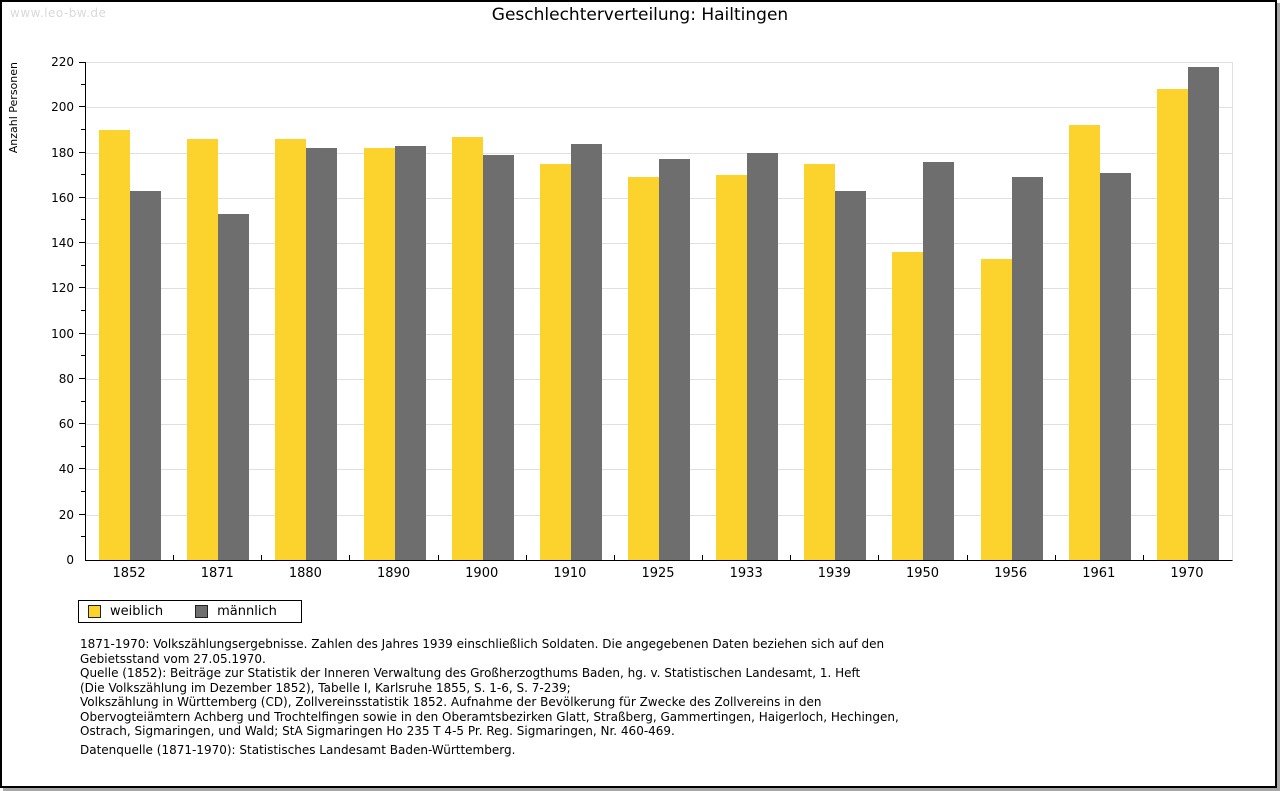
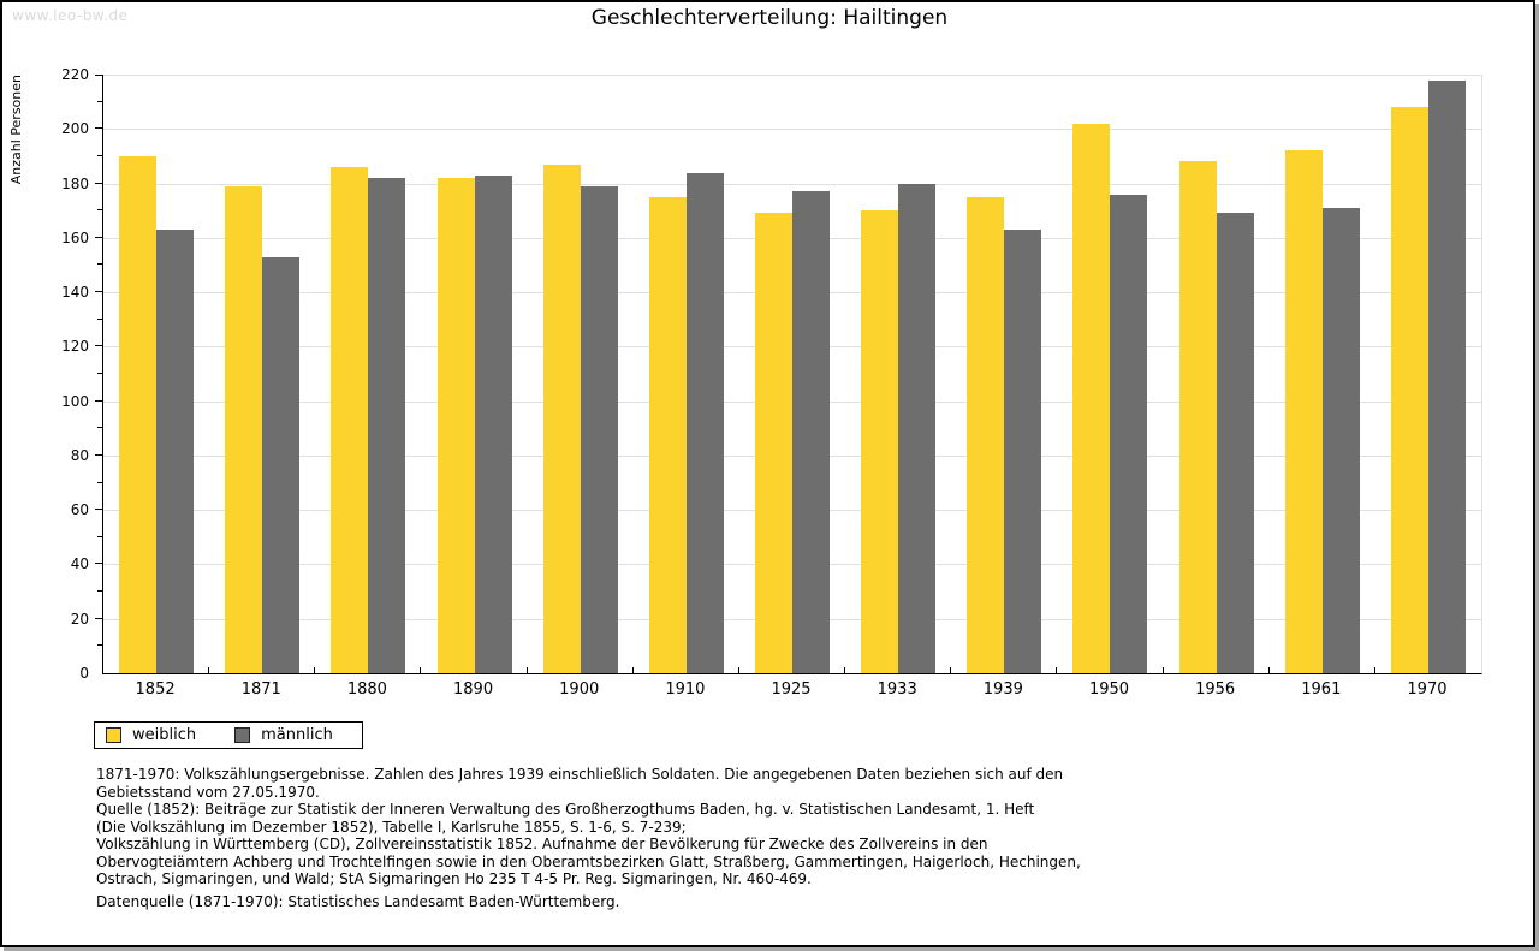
weiblich/1871: 186 -> 179
weiblich/1950: 136 -> 202
weiblich/1956: 133 -> 188
